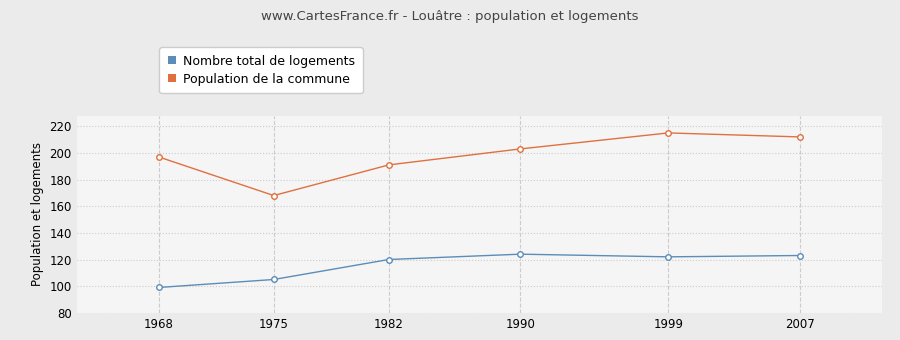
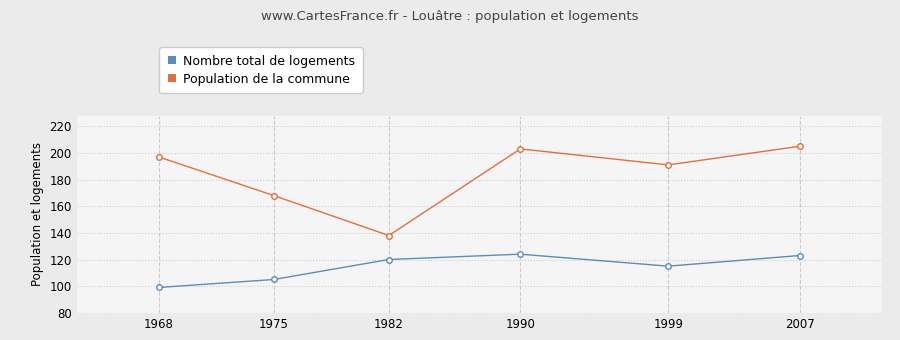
Population de la commune/1982: 191 -> 138
Nombre total de logements/1999: 122 -> 115
Population de la commune/1999: 215 -> 191
Population de la commune/2007: 212 -> 205
